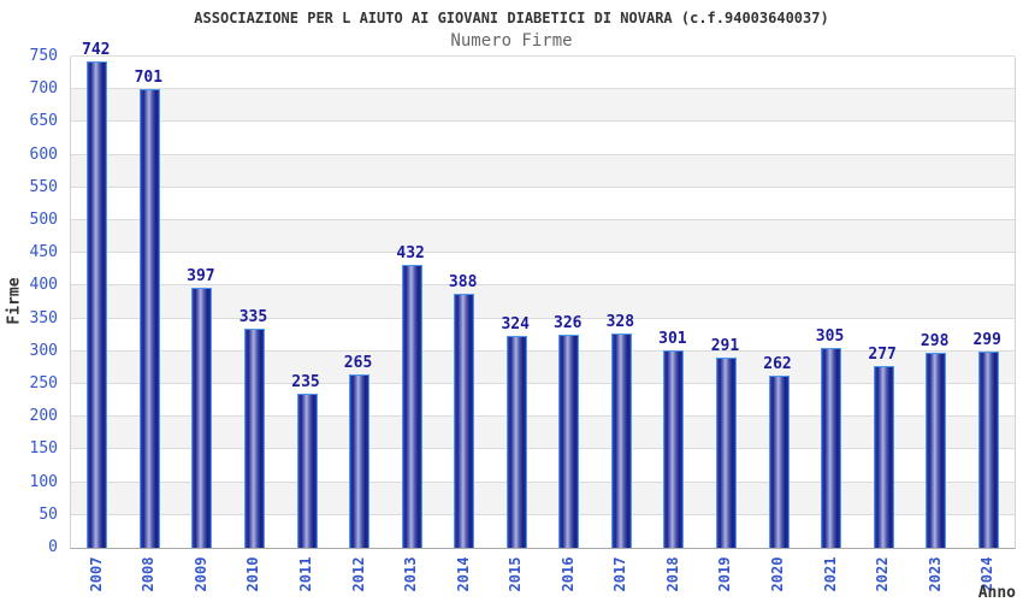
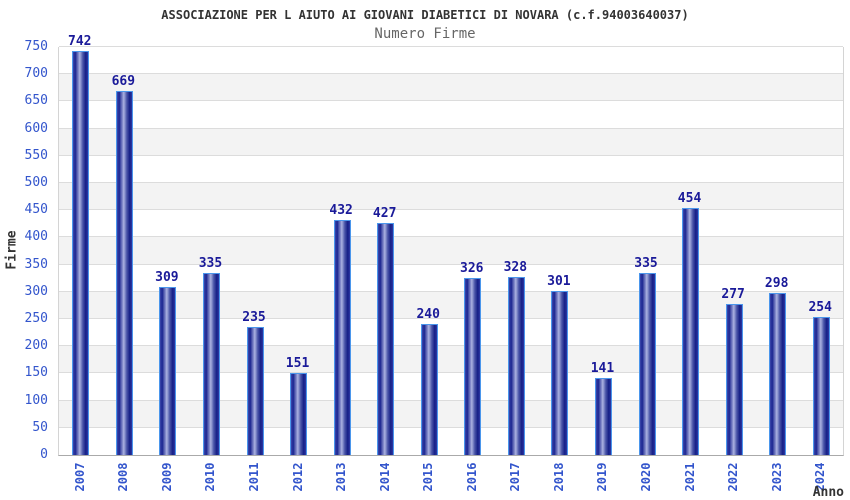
2008: 701 -> 669
2009: 397 -> 309
2012: 265 -> 151
2014: 388 -> 427
2015: 324 -> 240
2019: 291 -> 141
2020: 262 -> 335
2021: 305 -> 454
2024: 299 -> 254
